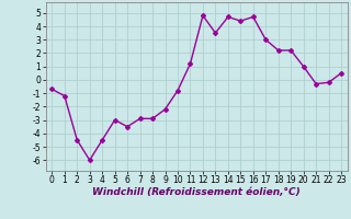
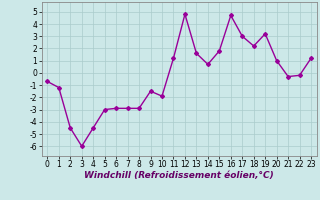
6: -3.5 -> -2.9
9: -2.2 -> -1.5
10: -0.8 -> -1.9
13: 3.5 -> 1.6
14: 4.7 -> 0.7
15: 4.4 -> 1.8
19: 2.2 -> 3.2
23: 0.5 -> 1.2
